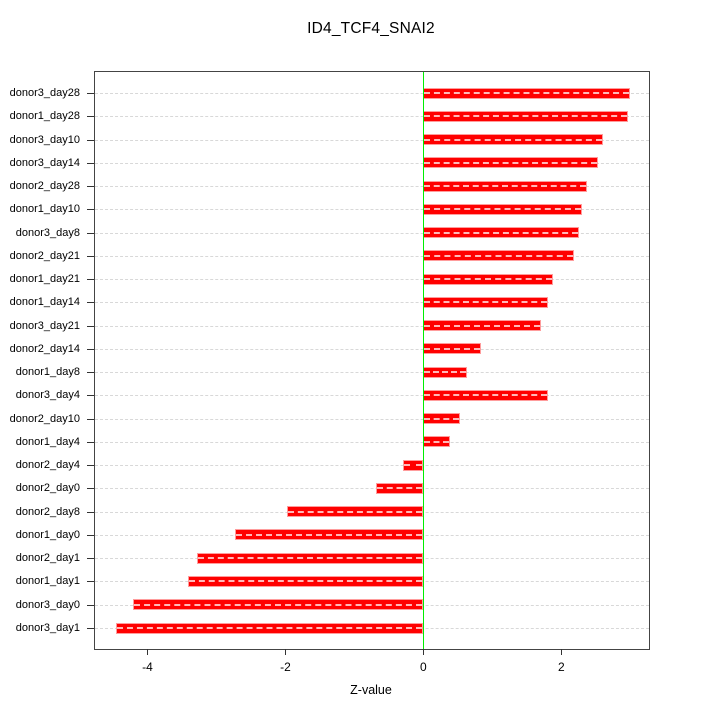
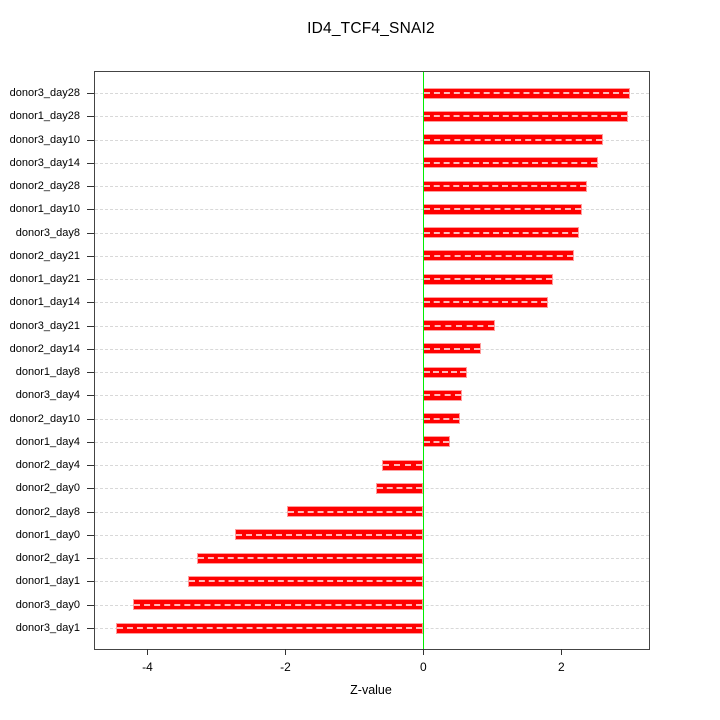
donor3_day21: 1.7 -> 1.0
donor3_day4: 1.8 -> 0.6
donor2_day4: -0.3 -> -0.6
